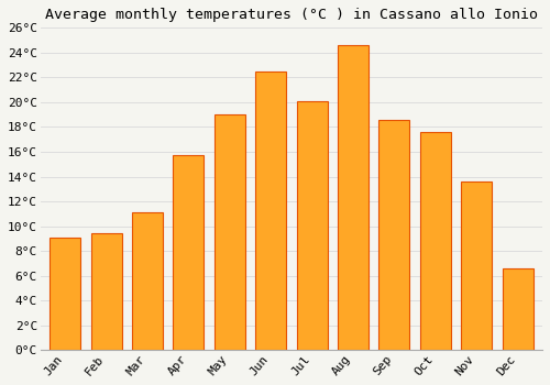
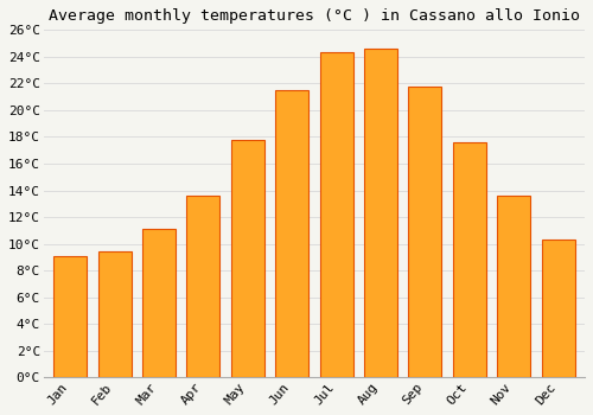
Apr: 15.7°C -> 13.6°C
May: 19.0°C -> 17.8°C
Jun: 22.5°C -> 21.5°C
Jul: 20.1°C -> 24.3°C
Sep: 18.6°C -> 21.8°C
Dec: 6.6°C -> 10.3°C
